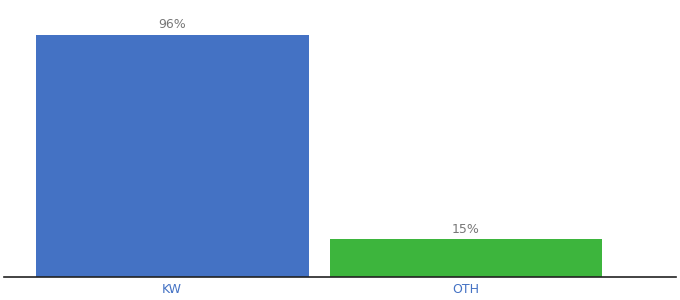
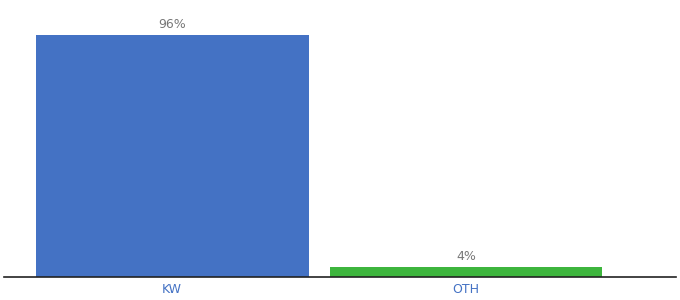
OTH: 15% -> 4%
